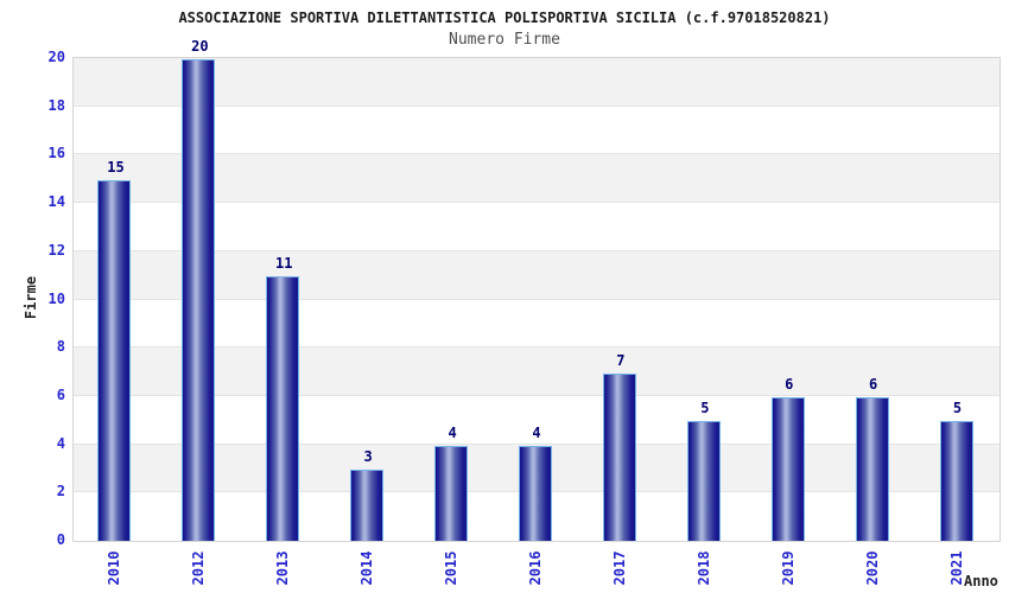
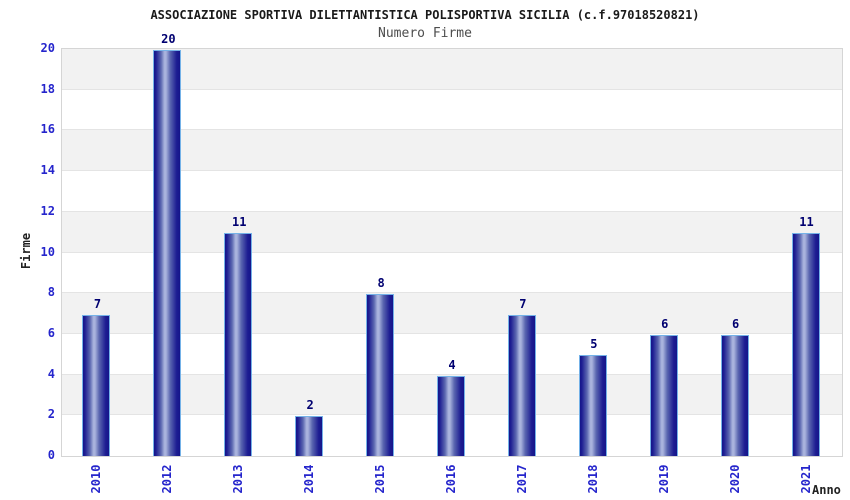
2010: 15 -> 7
2014: 3 -> 2
2015: 4 -> 8
2021: 5 -> 11
